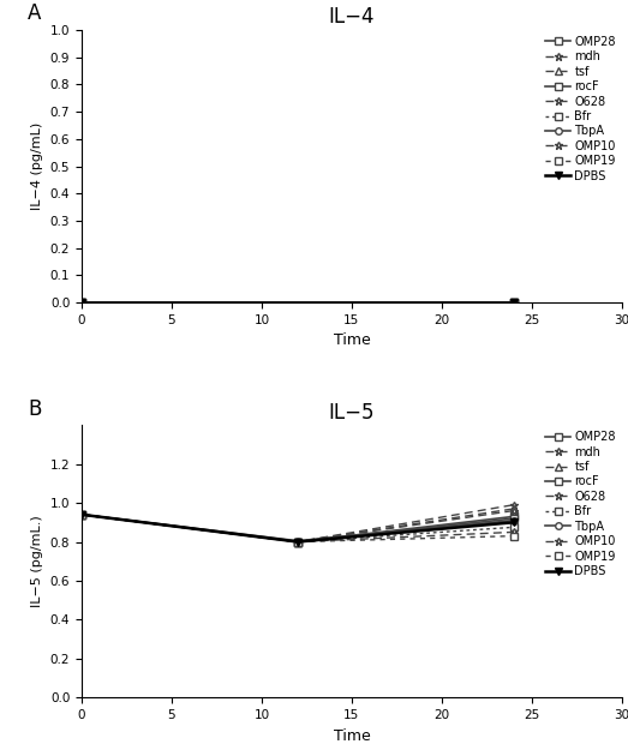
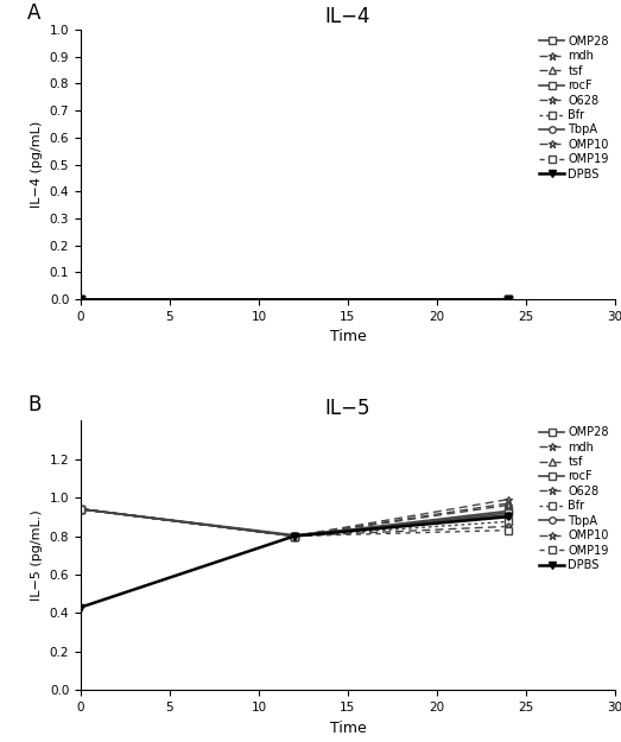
DPBS/0: 0.94 -> 0.43
